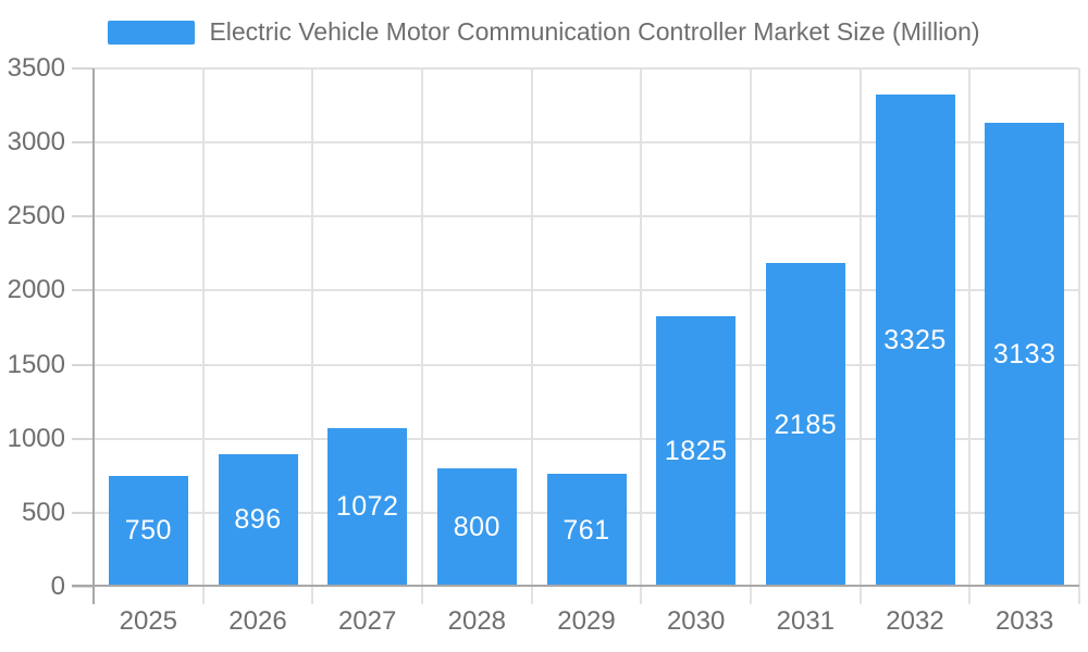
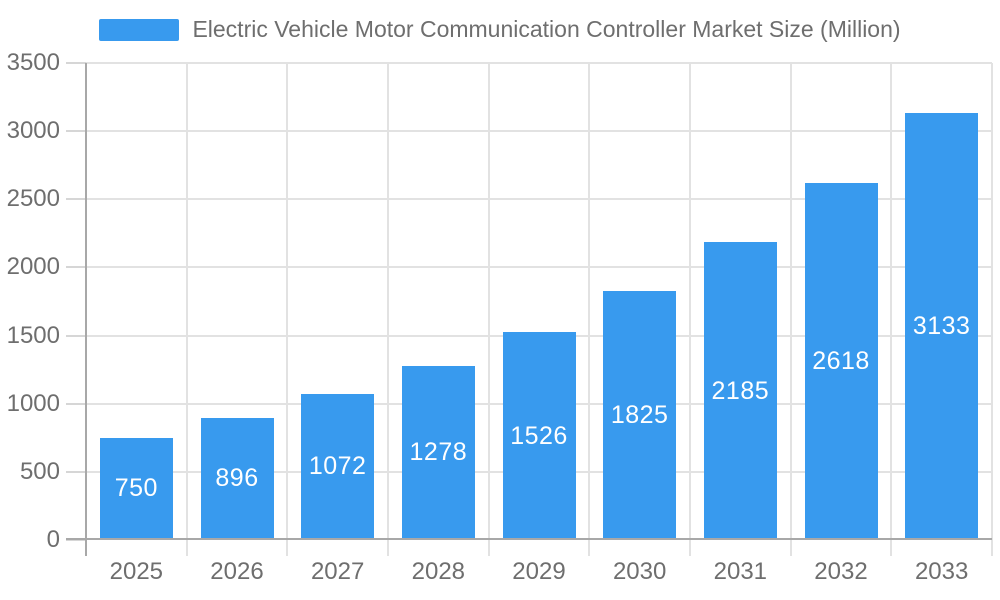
2028: 800 -> 1278
2029: 761 -> 1526
2032: 3325 -> 2618
